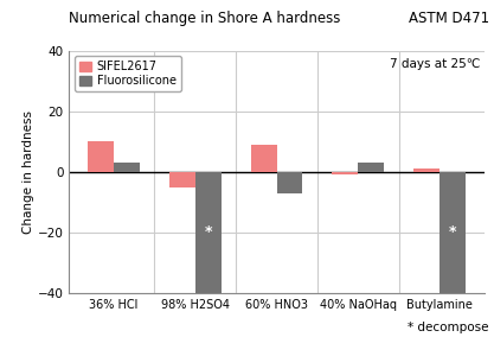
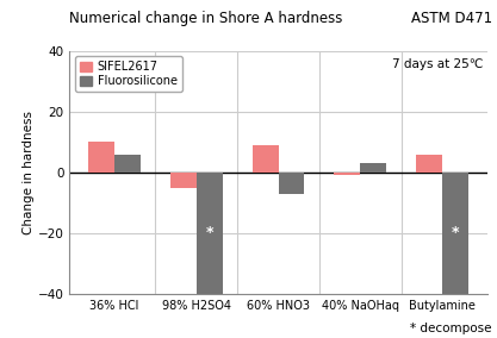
Fluorosilicone/36% HCl: 3 -> 6
SIFEL2617/Butylamine: 1 -> 6
